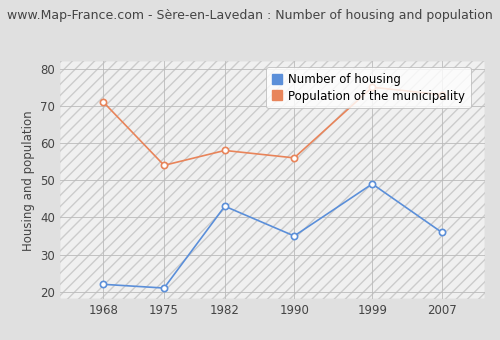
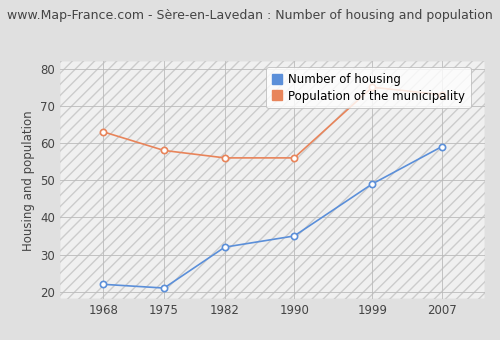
Population of the municipality/1968: 71 -> 63
Population of the municipality/1975: 54 -> 58
Number of housing/1982: 43 -> 32
Population of the municipality/1982: 58 -> 56
Number of housing/2007: 36 -> 59
